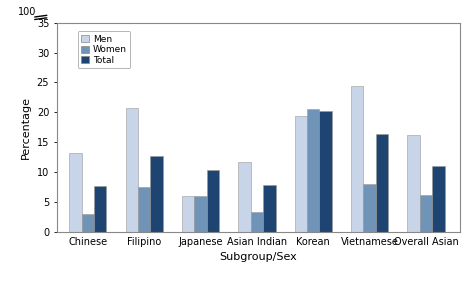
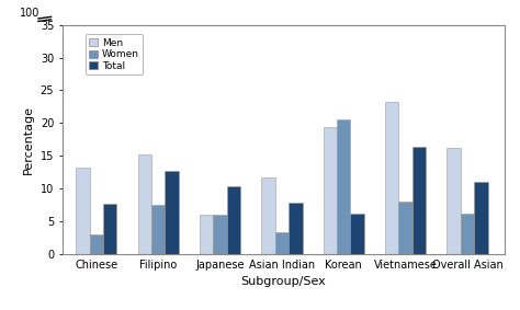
Men/Filipino: 20.7 -> 15.2
Total/Korean: 20.2 -> 6.2
Men/Vietnamese: 24.4 -> 23.2
